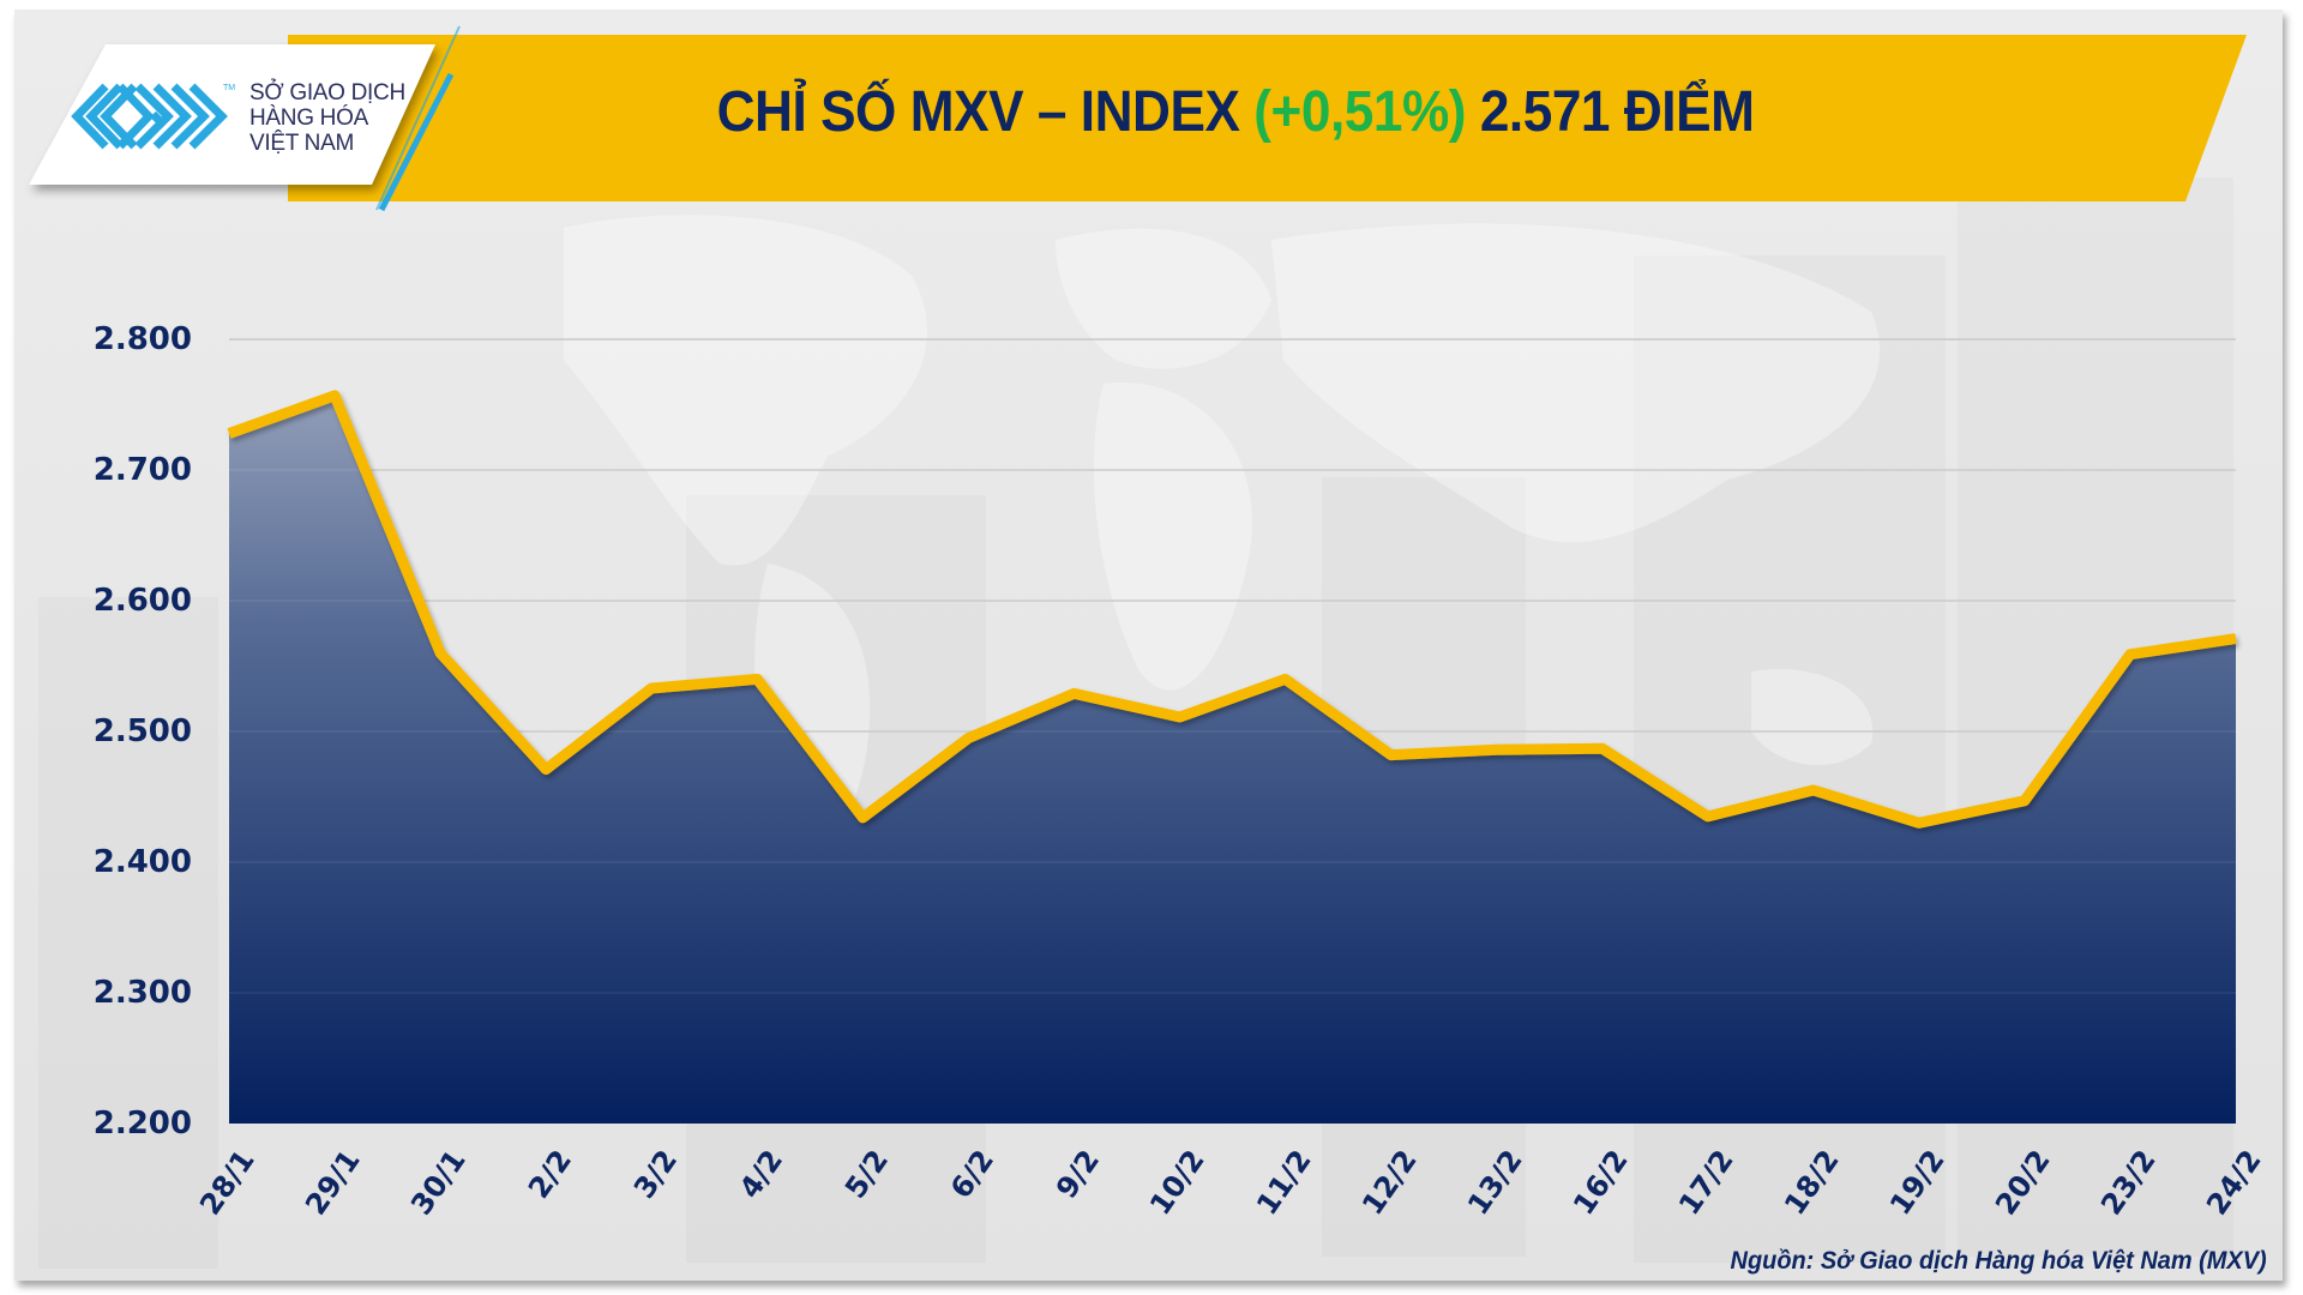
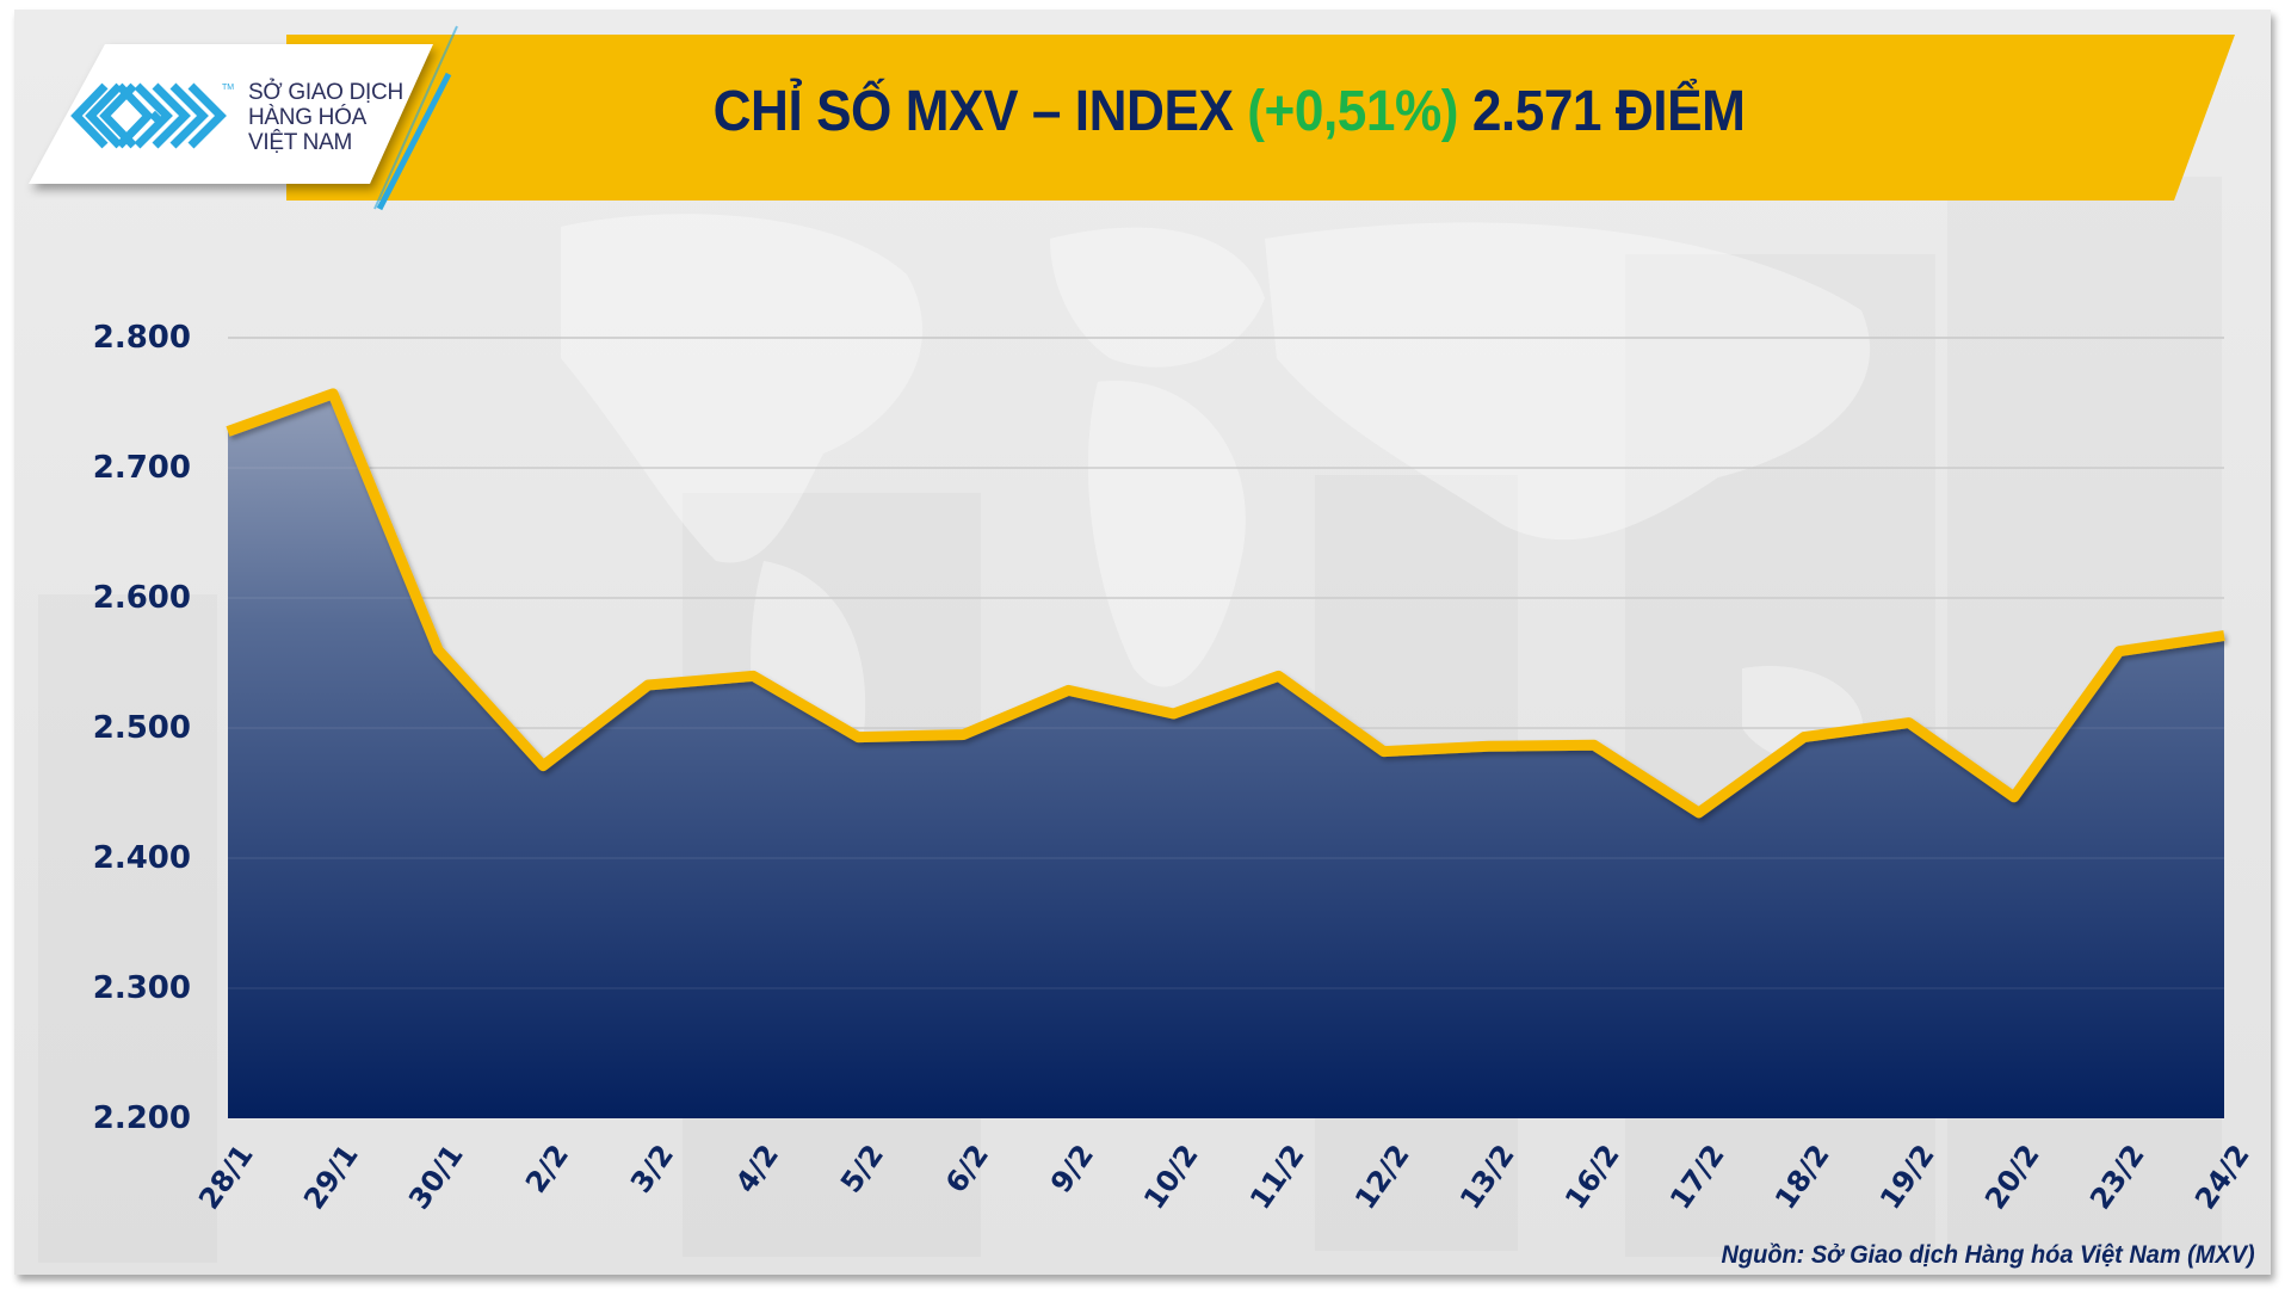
5/2: 2434 -> 2493
18/2: 2455 -> 2493
19/2: 2430 -> 2504
